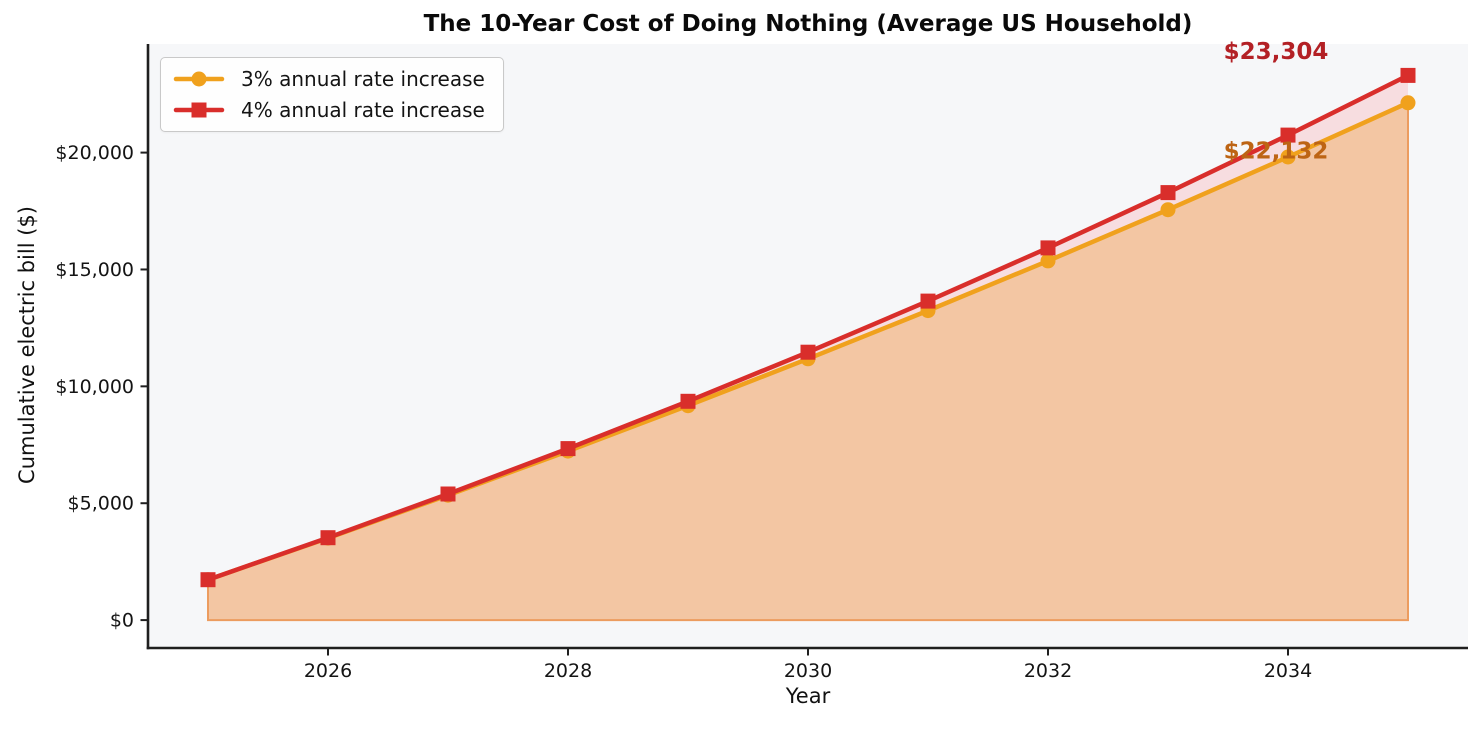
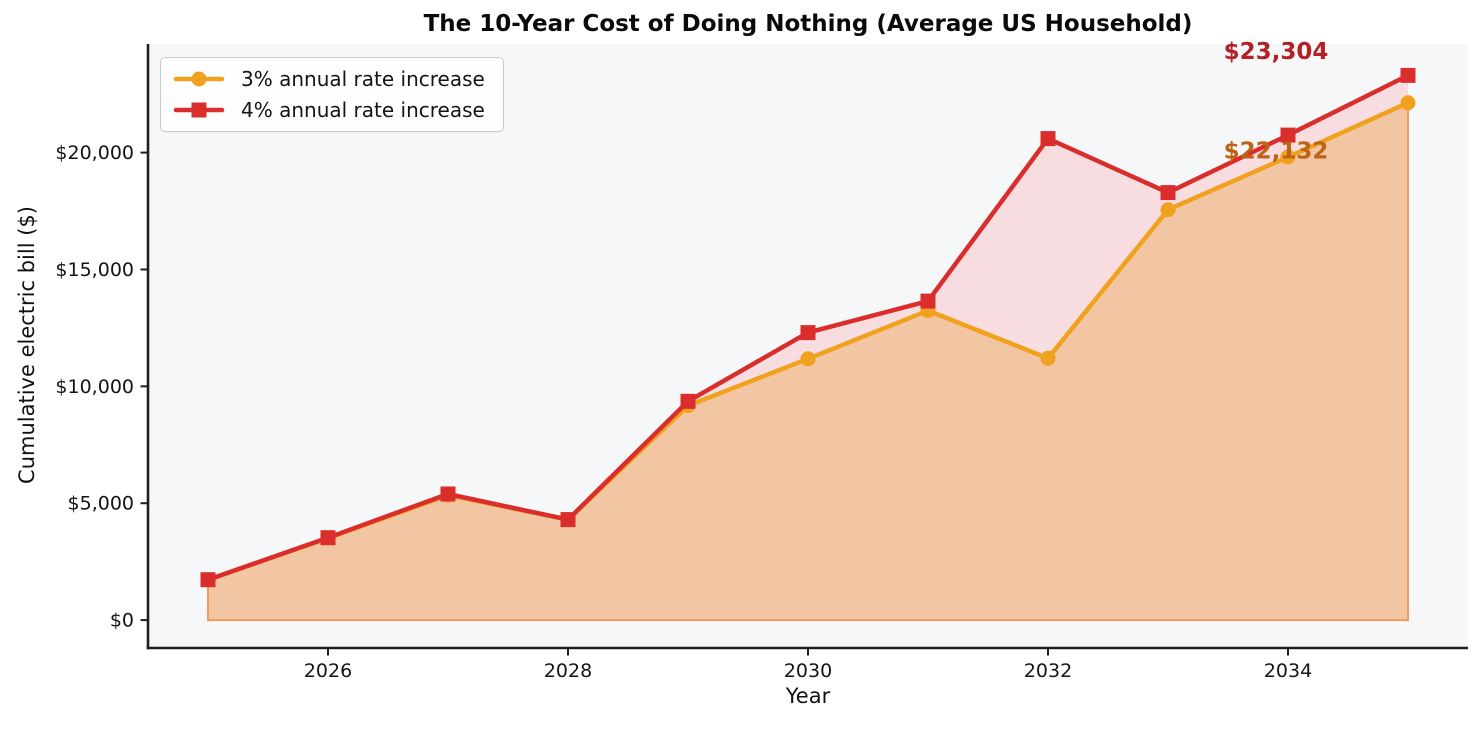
3% annual rate increase/2028: $7200 -> $4300
4% annual rate increase/2028: $7300 -> $4300
4% annual rate increase/2030: $11500 -> $12300
3% annual rate increase/2032: $15400 -> $11200
4% annual rate increase/2032: $15900 -> $20600
